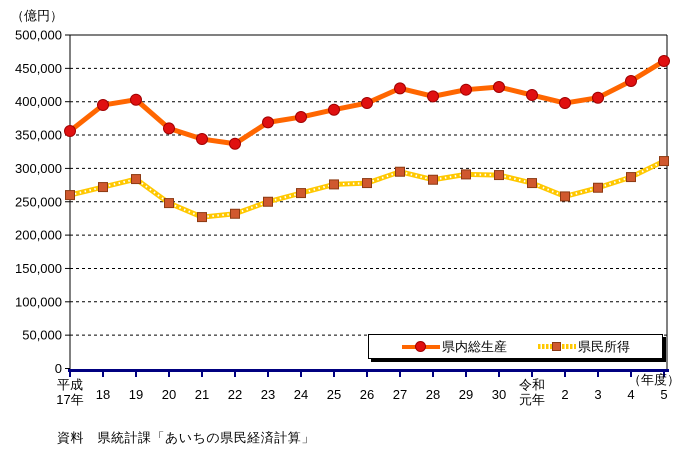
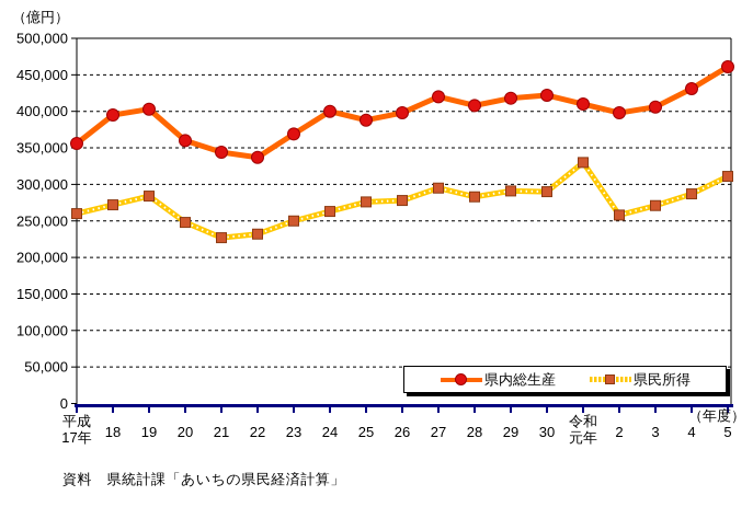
県内総生産/24: 380000 -> 400000
県民所得/令和 元年: 280000 -> 330000
